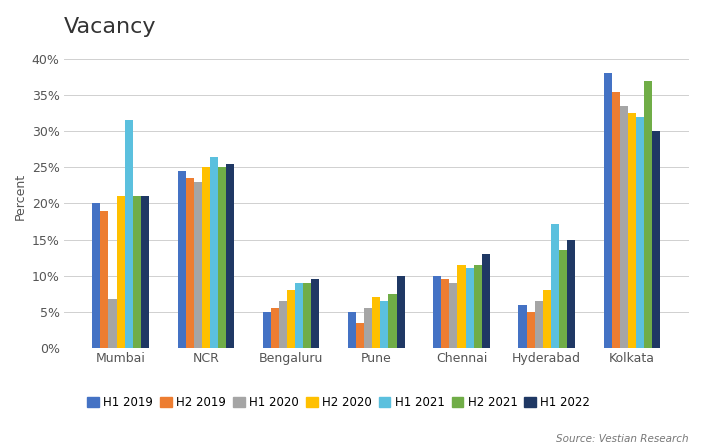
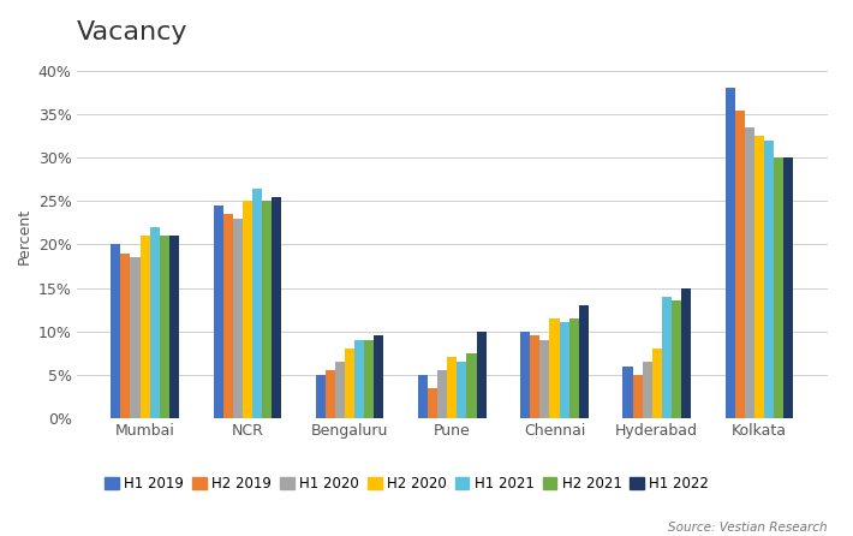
H1 2020/Mumbai: 6.8% -> 18.5%
H1 2021/Mumbai: 31.6% -> 22.0%
H1 2021/Hyderabad: 17.2% -> 14.0%
H2 2021/Kolkata: 37.0% -> 30.0%
